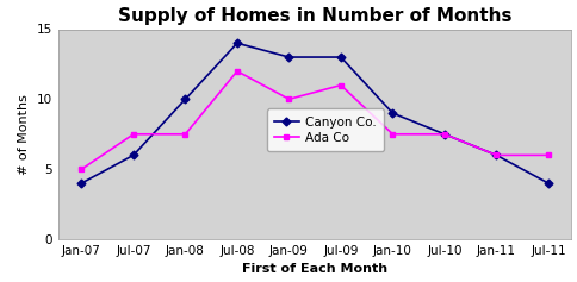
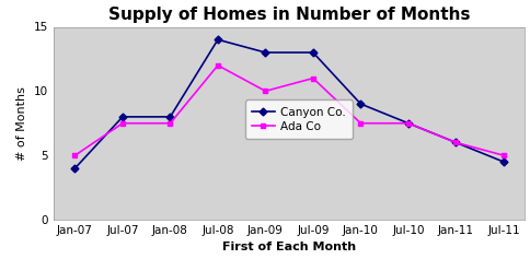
Canyon Co./Jul-07: 6.0 -> 8.0
Canyon Co./Jan-08: 10.0 -> 8.0
Canyon Co./Jul-11: 4.0 -> 4.5
Ada Co/Jul-11: 6.0 -> 5.0
